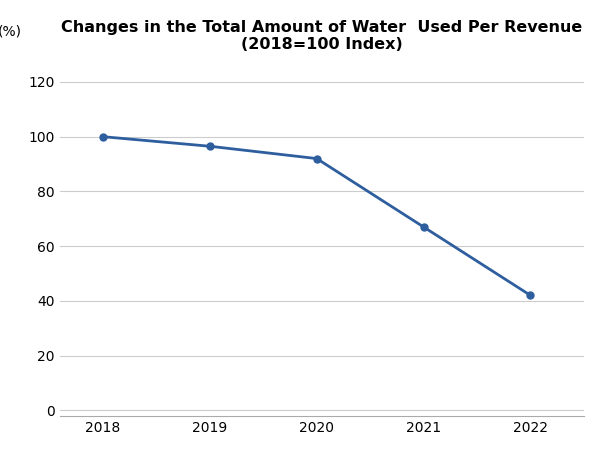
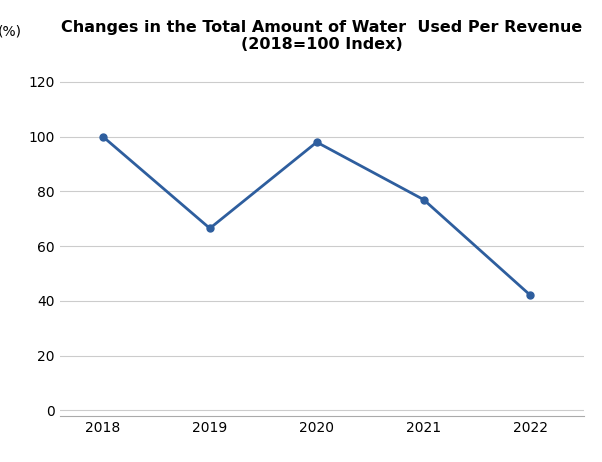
2019: 96.5 -> 66.5
2020: 92.0 -> 98.0
2021: 67.0 -> 77.0
